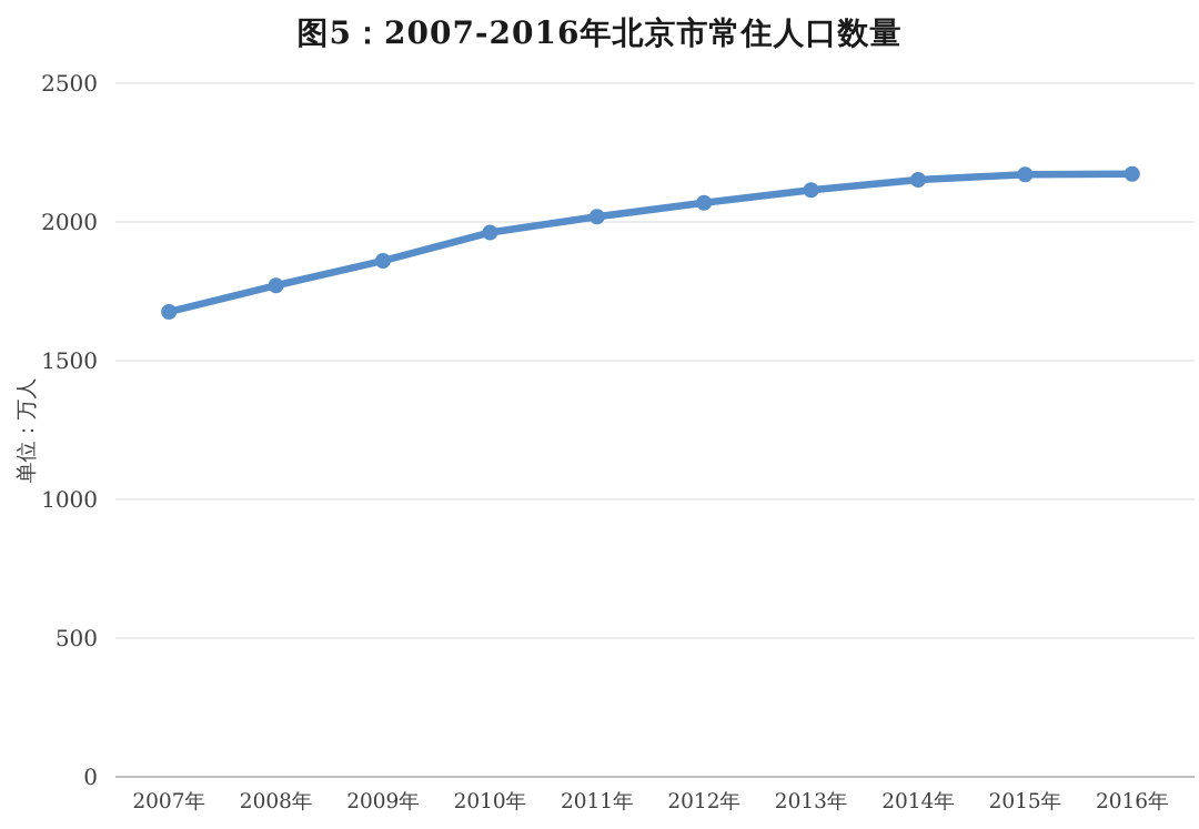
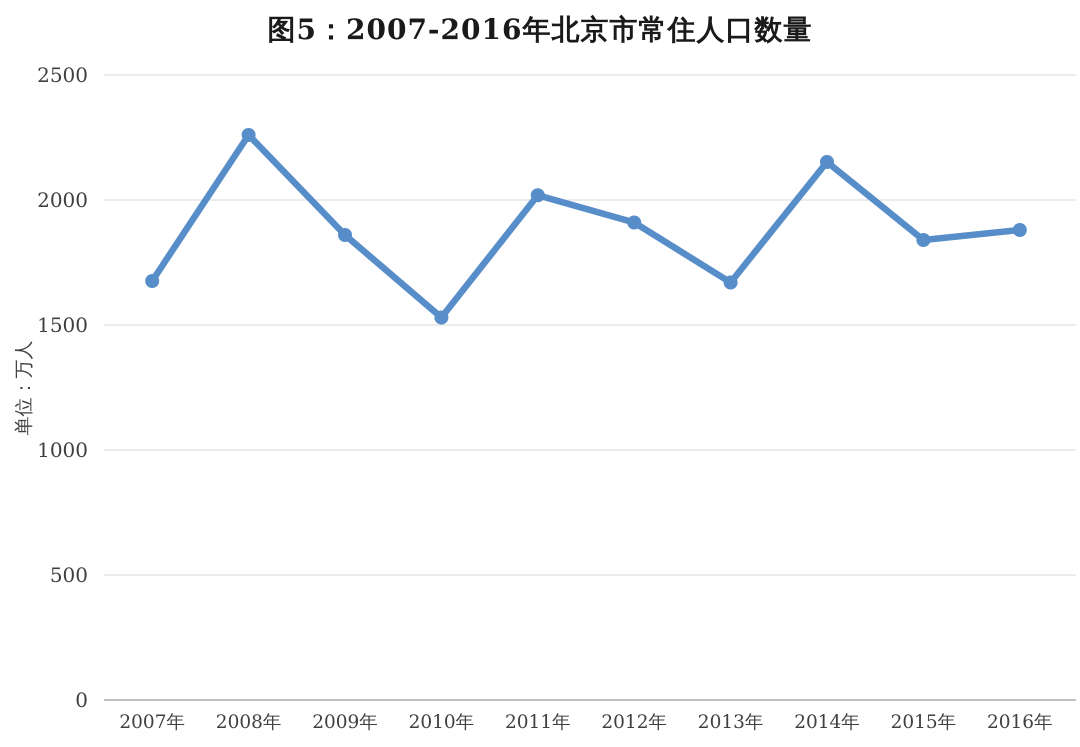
2008年: 1770 -> 2260
2010年: 1960 -> 1530
2012年: 2070 -> 1910
2013年: 2120 -> 1670
2015年: 2170 -> 1840
2016年: 2170 -> 1880
